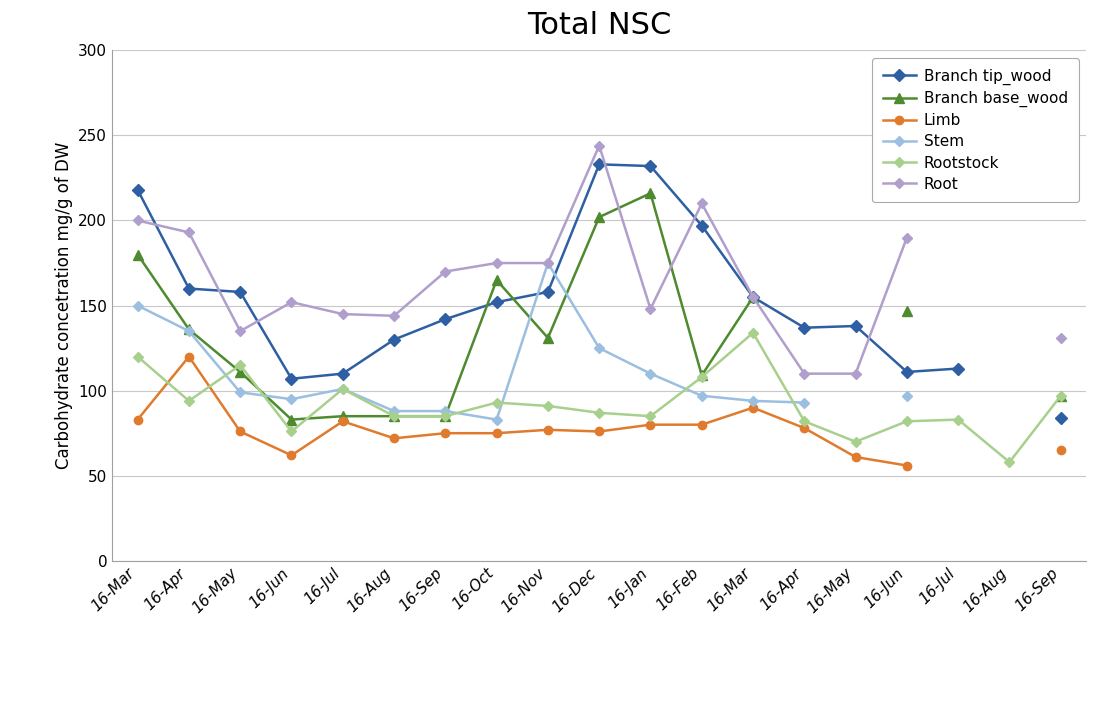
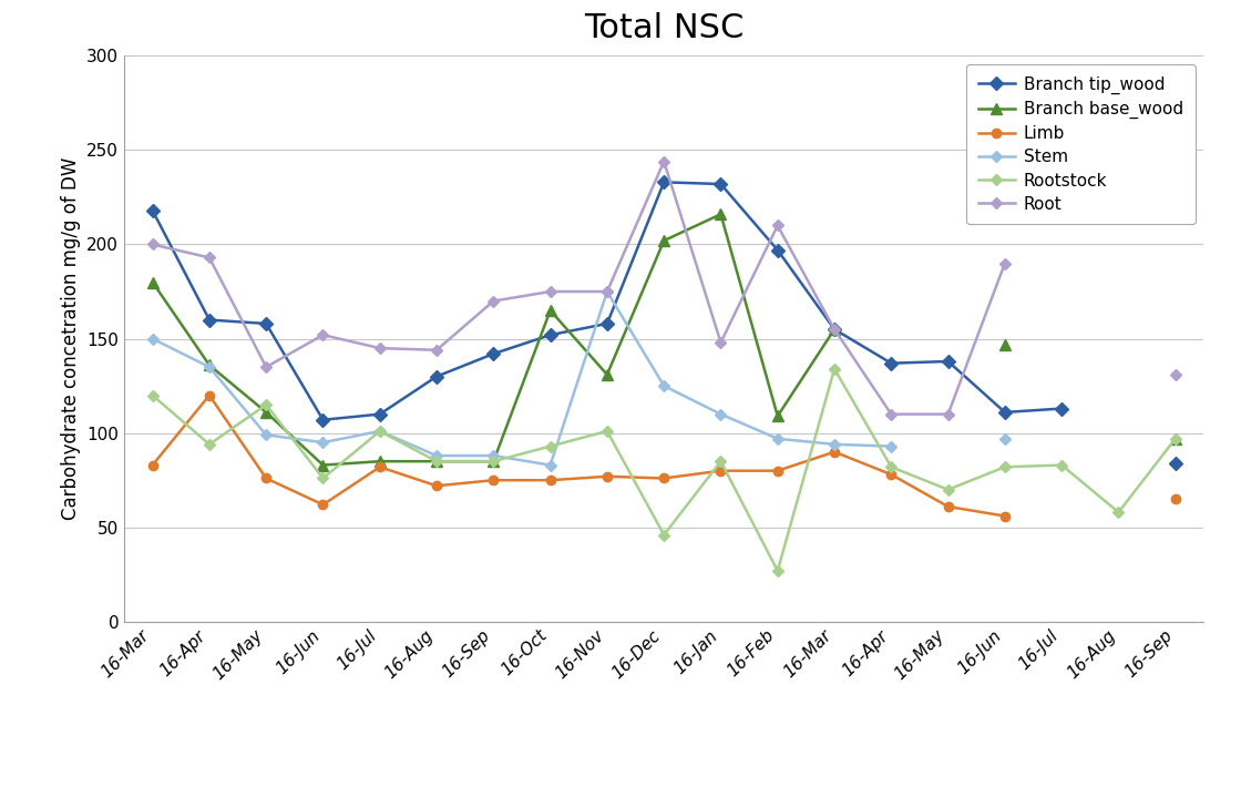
Rootstock/16-Nov: 91 -> 101
Rootstock/16-Dec: 87 -> 46
Rootstock/16-Feb: 108 -> 27
